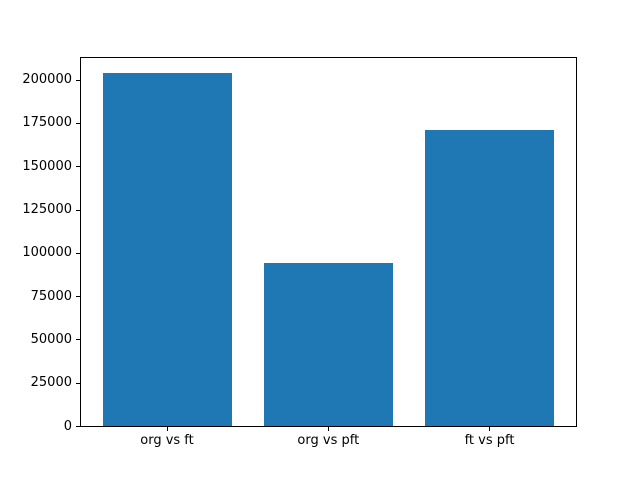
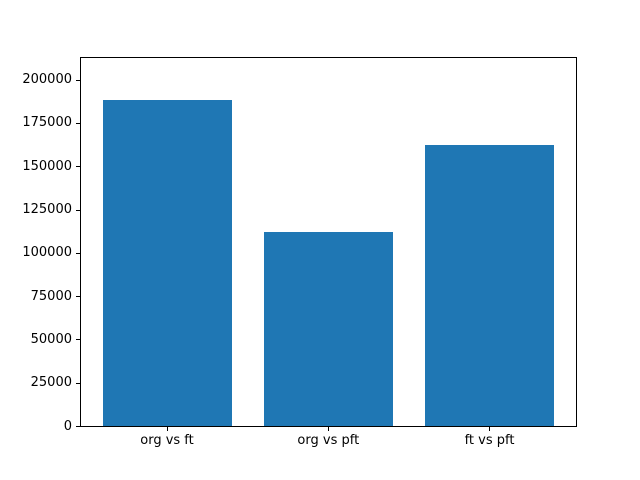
org vs ft: 204000 -> 188000
org vs pft: 94000 -> 112000
ft vs pft: 171000 -> 162000
